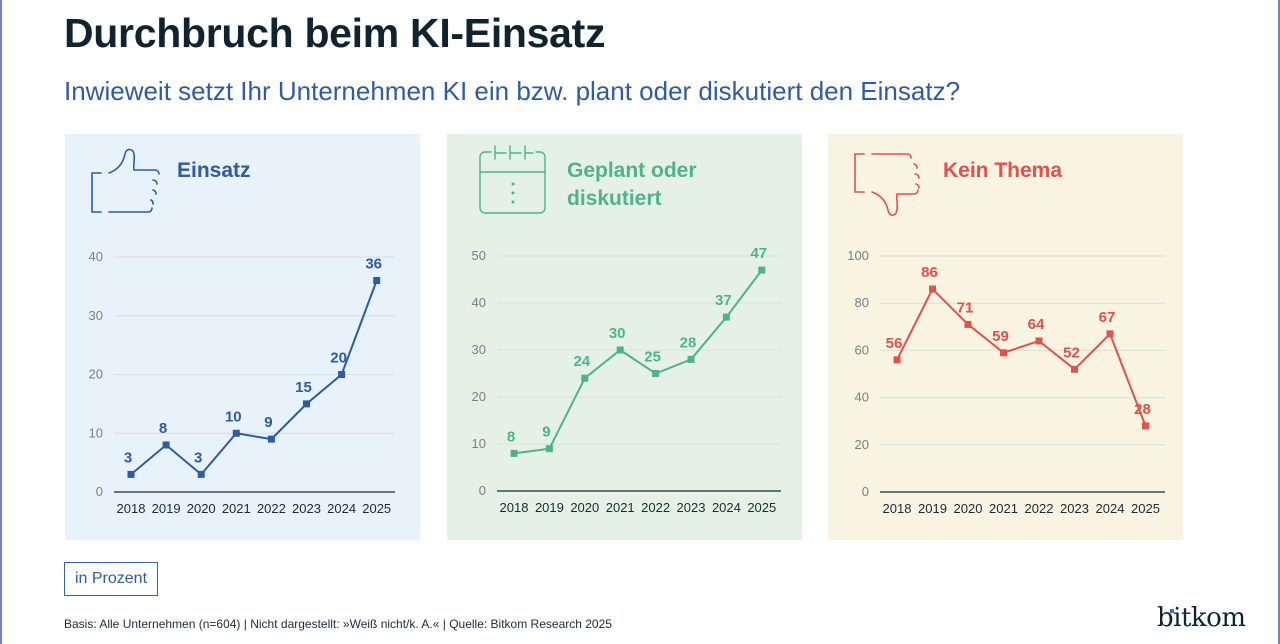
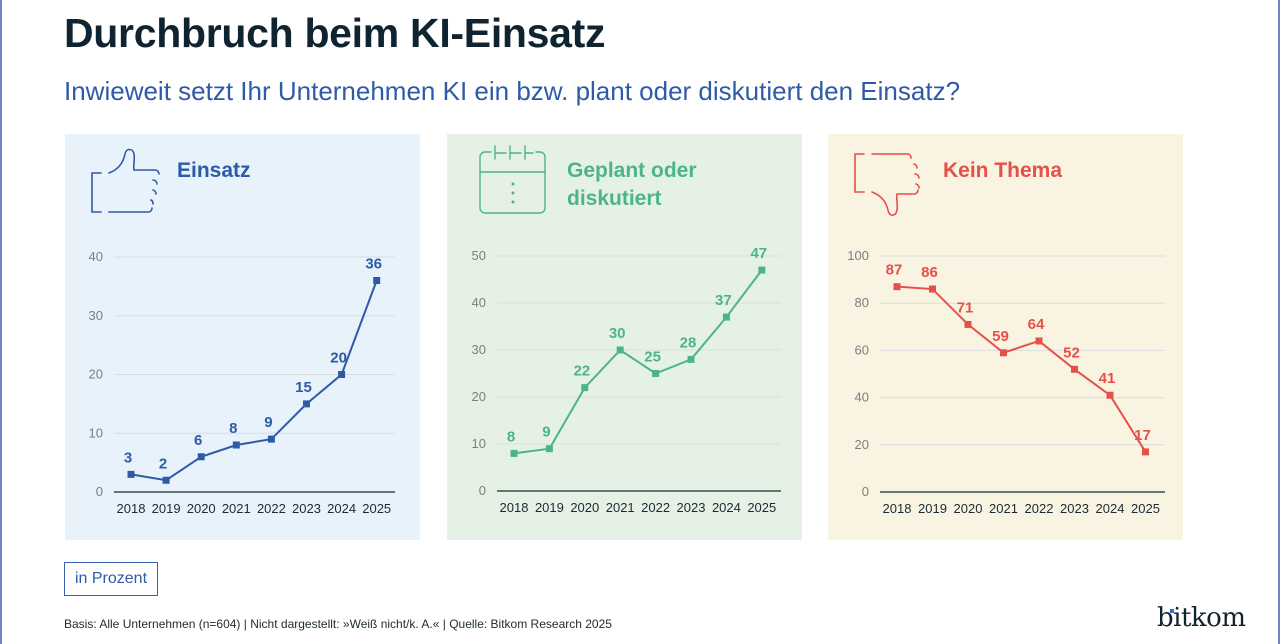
Einsatz/2019: 8 -> 2
Einsatz/2020: 3 -> 6
Einsatz/2021: 10 -> 8
Geplant oder diskutiert/2020: 24 -> 22
Kein Thema/2018: 56 -> 87
Kein Thema/2024: 67 -> 41
Kein Thema/2025: 28 -> 17
